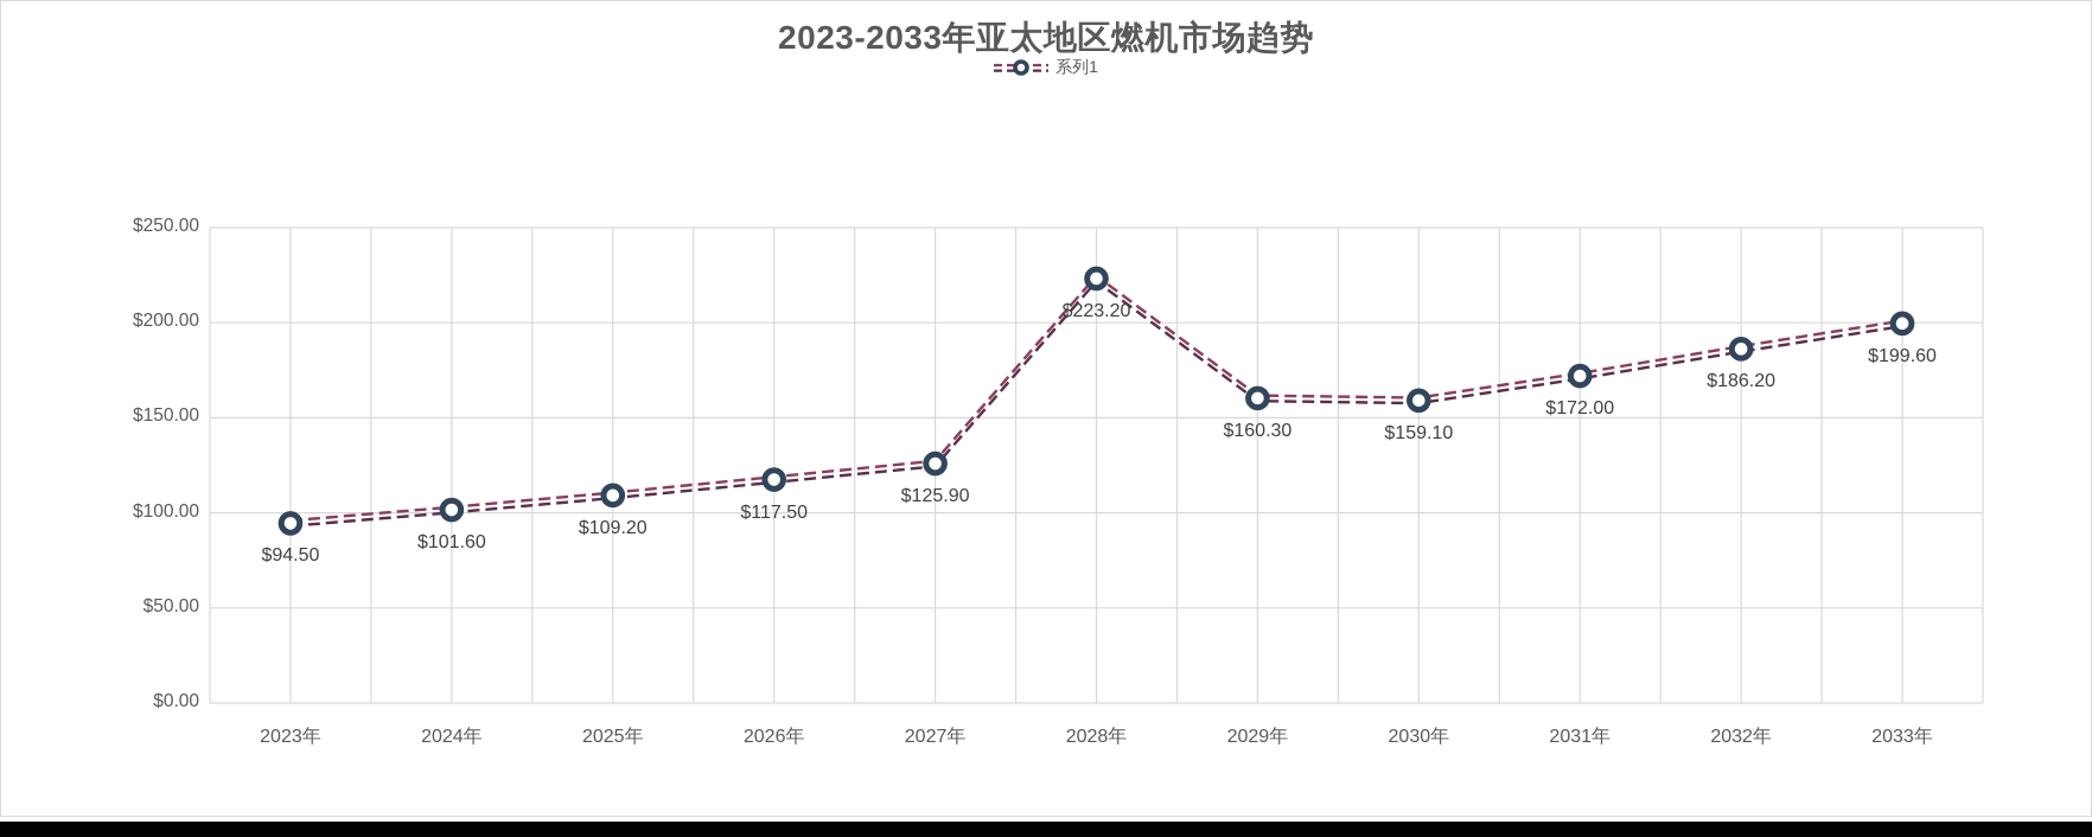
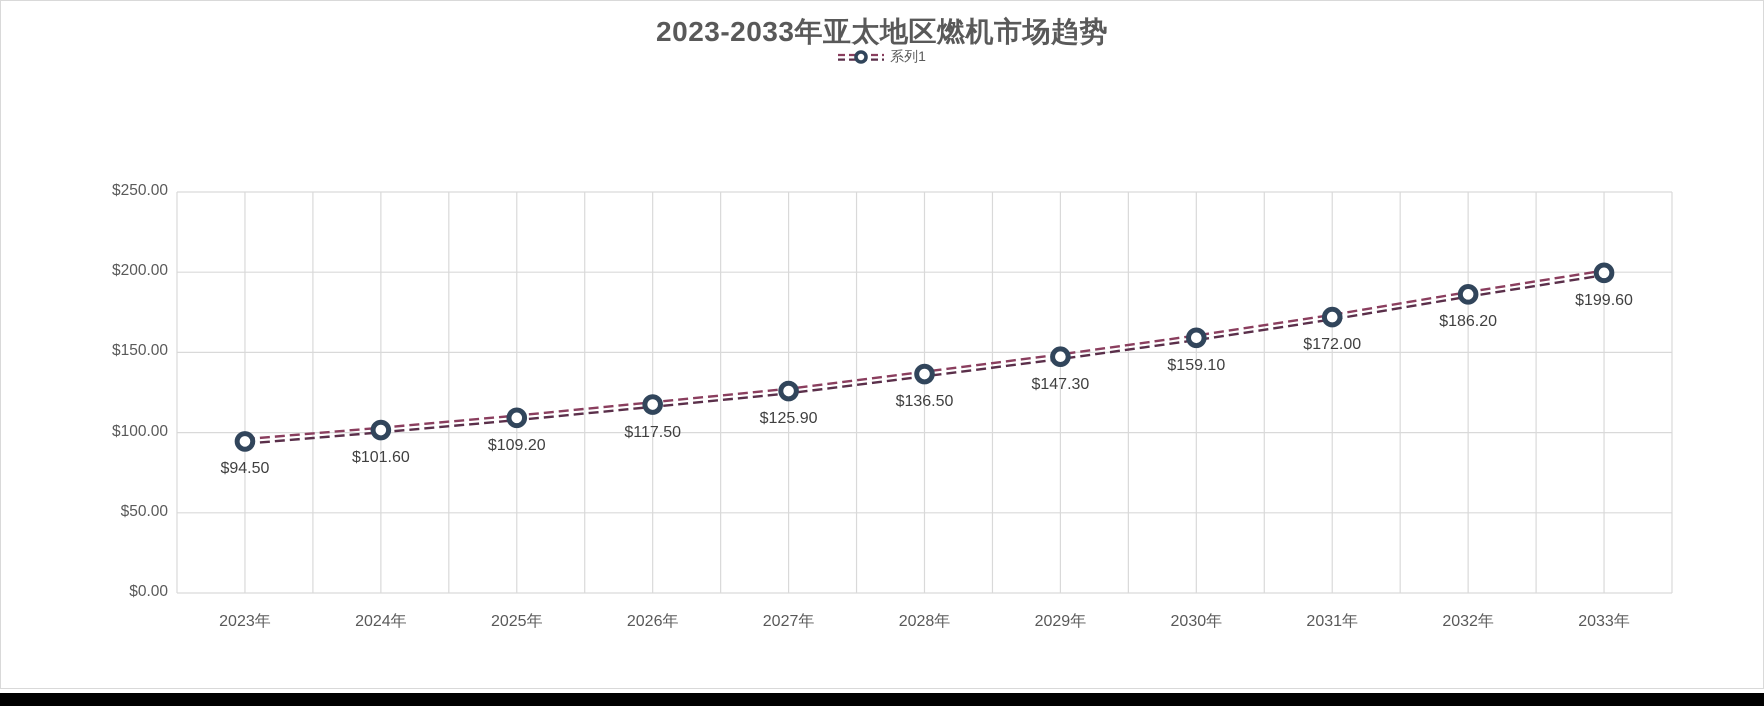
2028年: $223.20 -> $136.50
2029年: $160.30 -> $147.30
